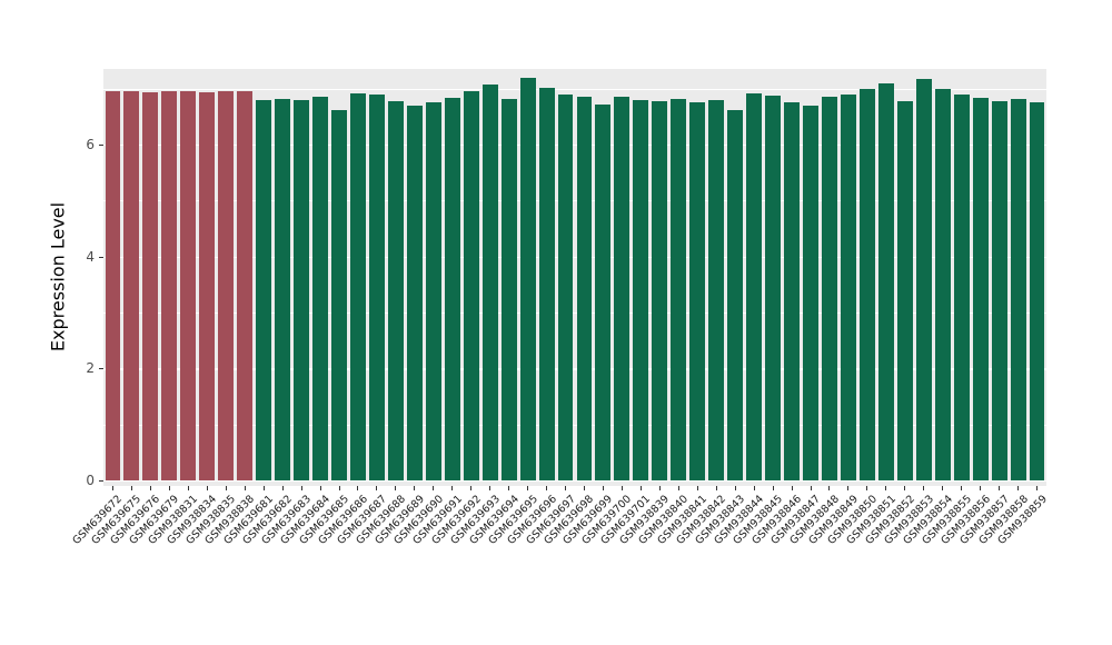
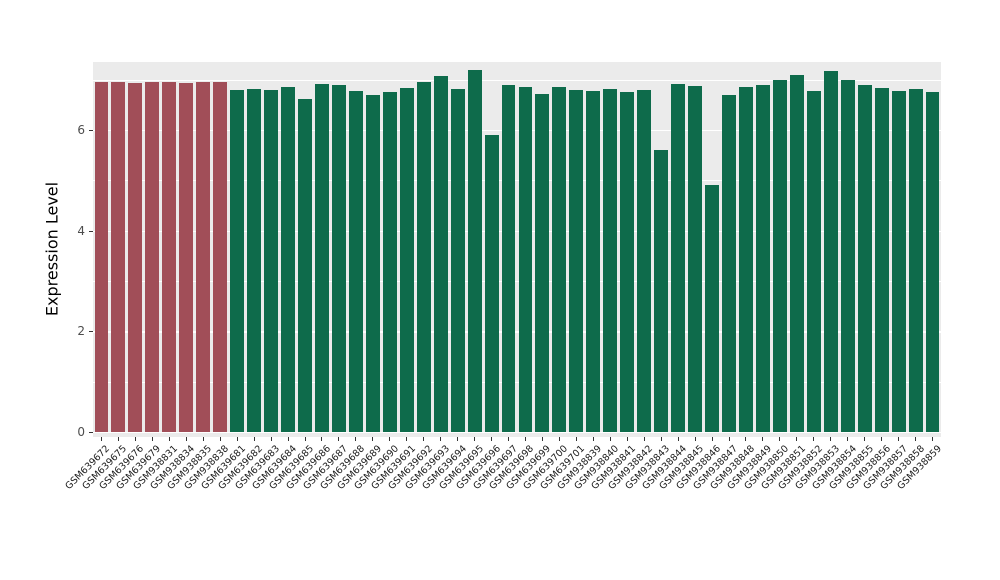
GSM639696: 7.0 -> 5.9
GSM938843: 6.6 -> 5.6
GSM938846: 6.8 -> 4.9
